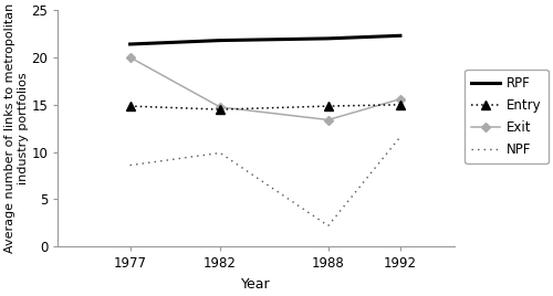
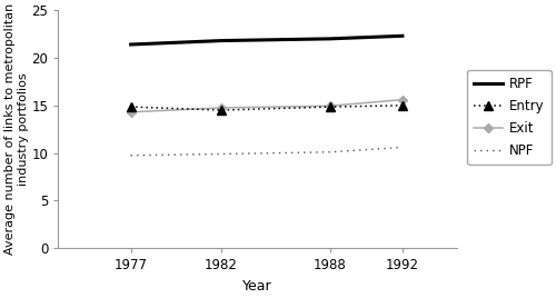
Exit/1977: 20.0 -> 14.3
NPF/1977: 8.6 -> 9.8
Exit/1988: 13.4 -> 14.9
NPF/1988: 2.2 -> 10.1
NPF/1992: 11.6 -> 10.6
